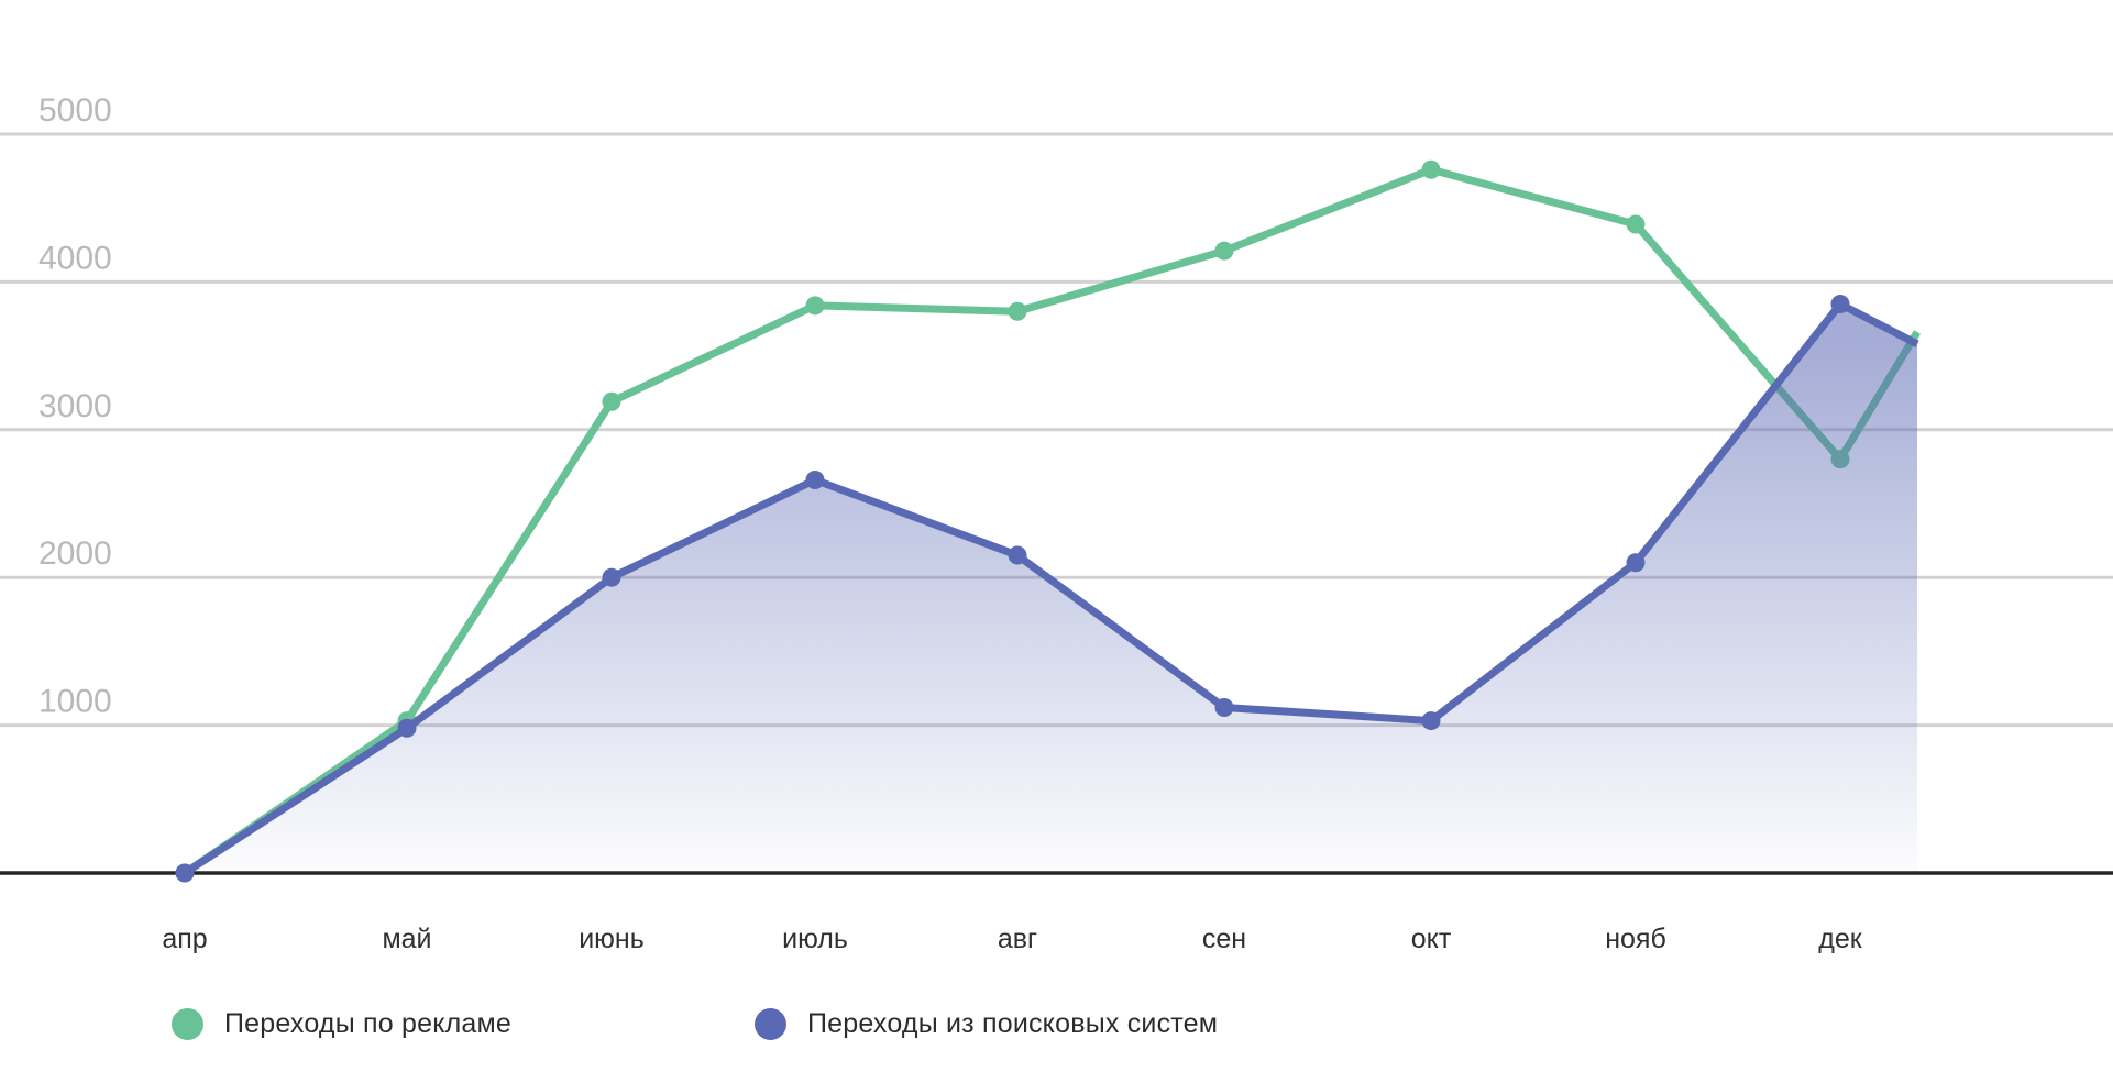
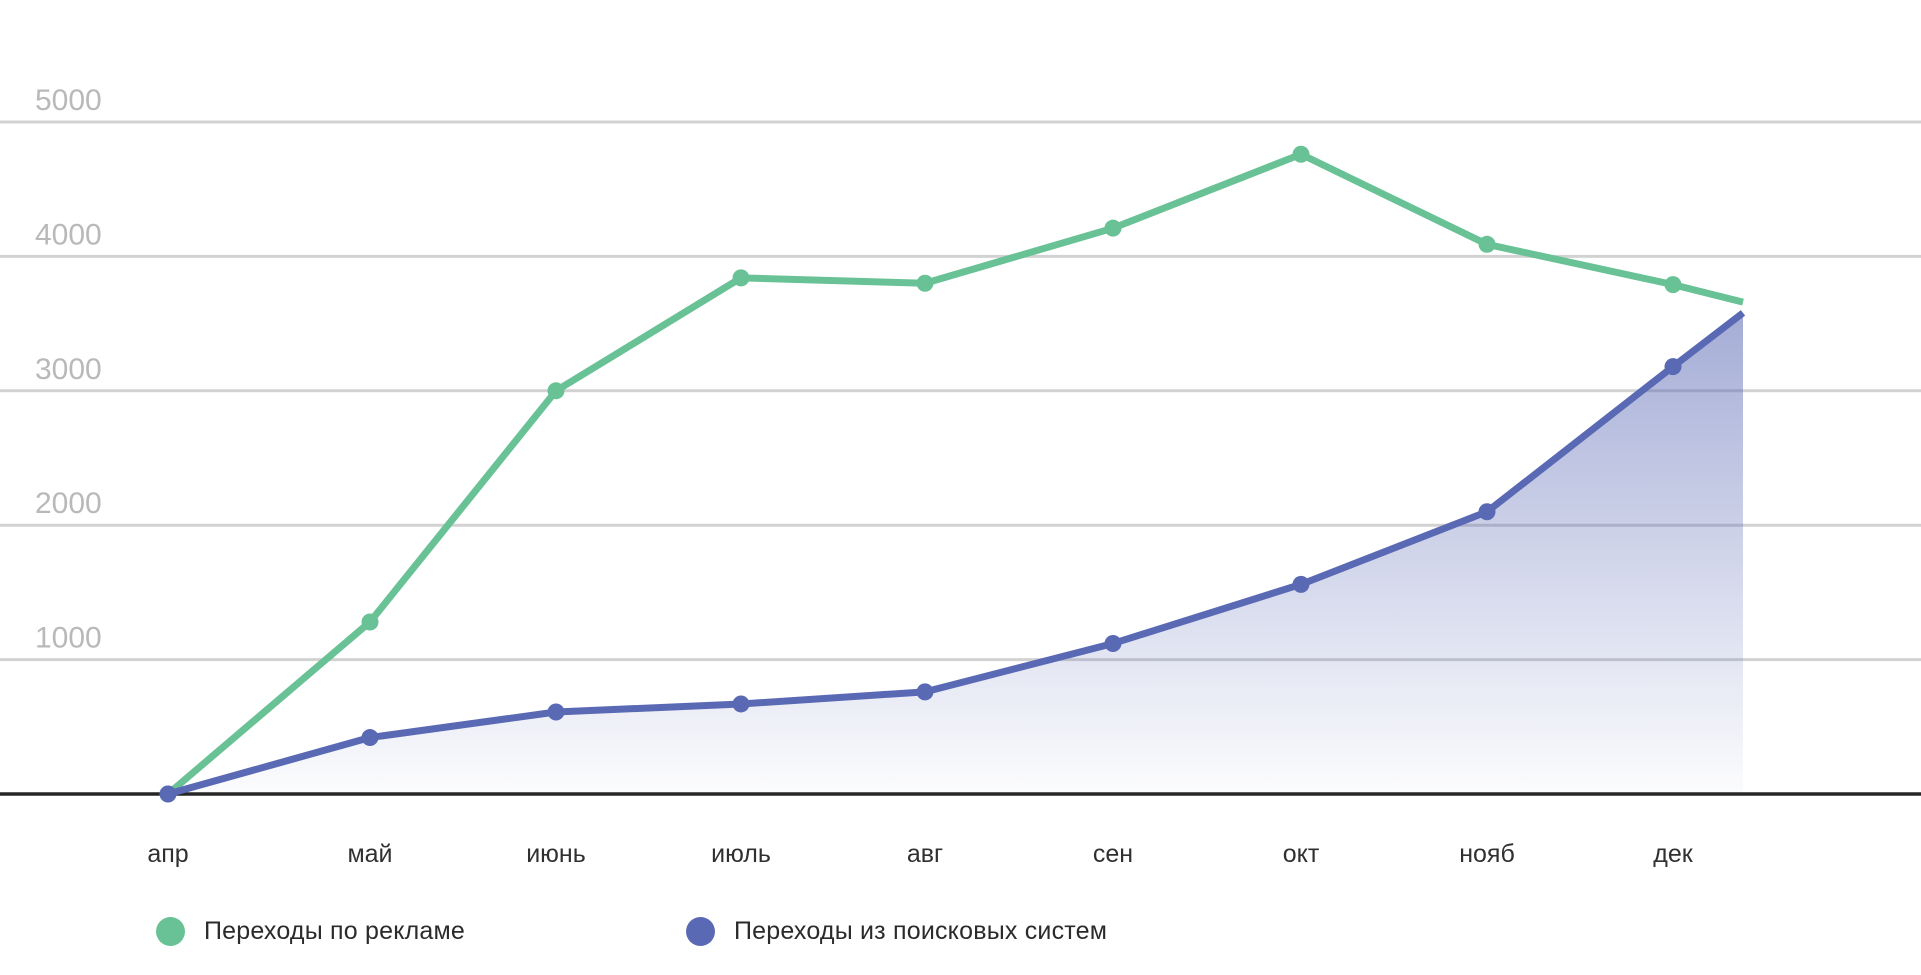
Переходы по рекламе/май: 1030 -> 1280
Переходы из поисковых систем/май: 980 -> 420
Переходы по рекламе/июнь: 3190 -> 3000
Переходы из поисковых систем/июнь: 2000 -> 610
Переходы из поисковых систем/июль: 2660 -> 670
Переходы из поисковых систем/авг: 2150 -> 760
Переходы из поисковых систем/окт: 1030 -> 1560
Переходы по рекламе/нояб: 4390 -> 4090
Переходы по рекламе/дек: 2800 -> 3790
Переходы из поисковых систем/дек: 3850 -> 3180
